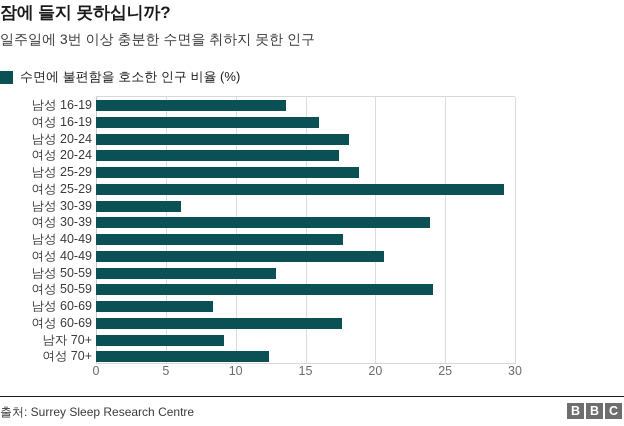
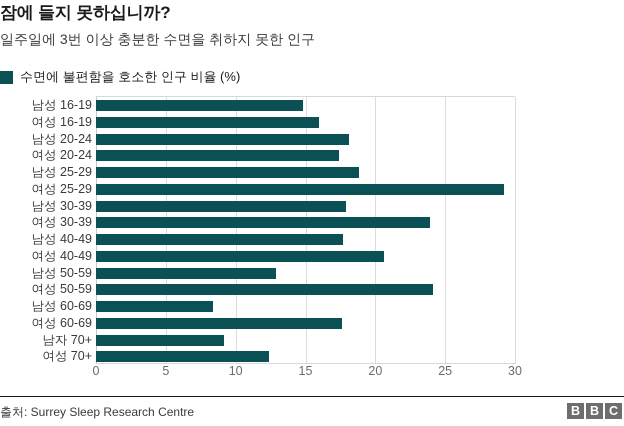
남성 16-19: 13.6 -> 14.8
남성 30-39: 6.1 -> 17.9
